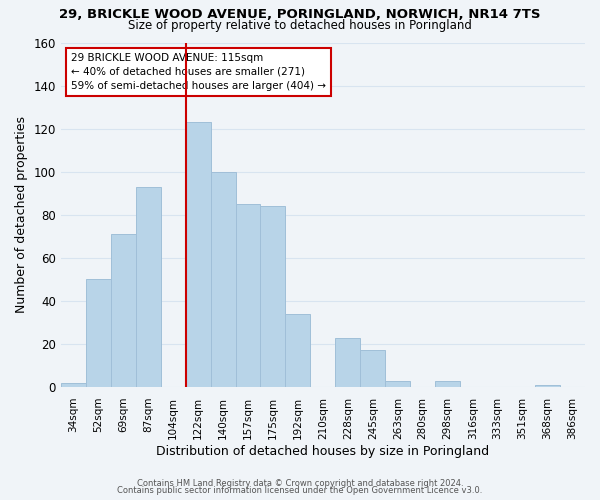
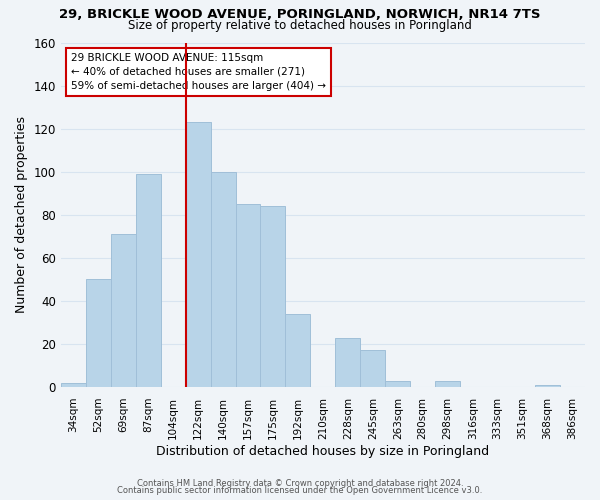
87sqm: 93 -> 99
